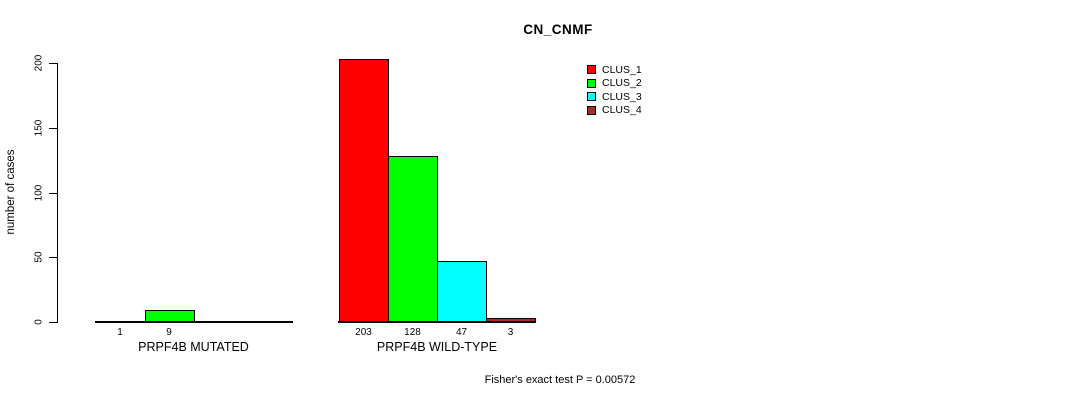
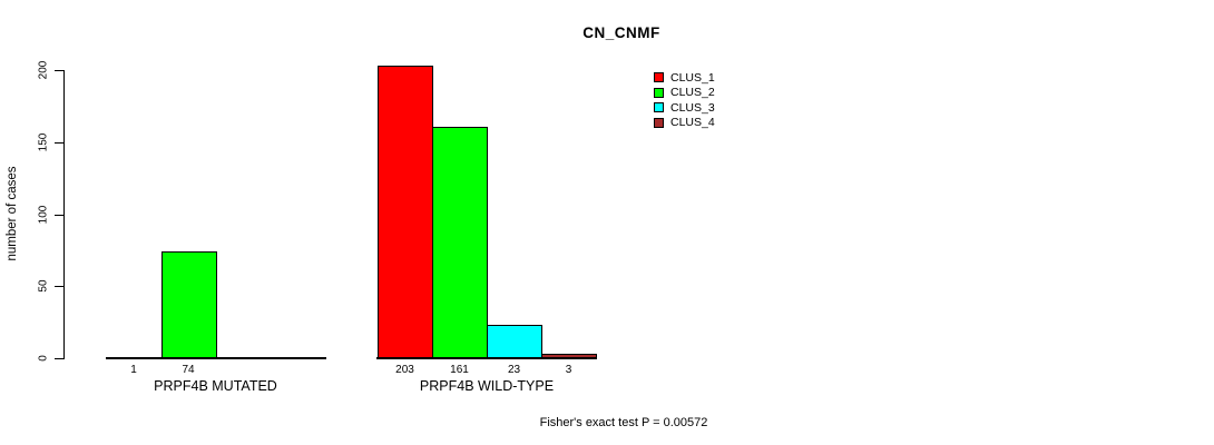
CLUS_2/PRPF4B MUTATED: 9 -> 74
CLUS_2/PRPF4B WILD-TYPE: 128 -> 161
CLUS_3/PRPF4B WILD-TYPE: 47 -> 23
